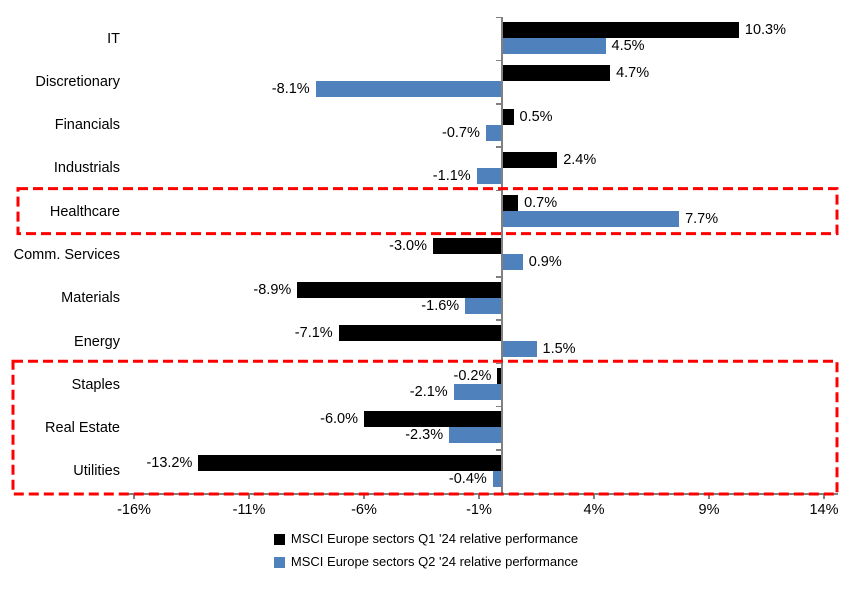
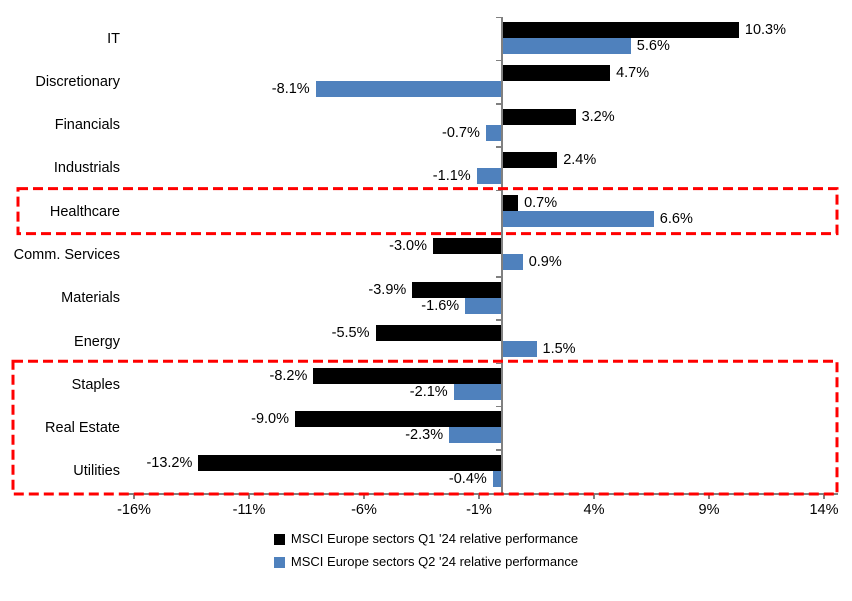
MSCI Europe sectors Q2 '24 relative performance/IT: 4.5% -> 5.6%
MSCI Europe sectors Q1 '24 relative performance/Financials: 0.5% -> 3.2%
MSCI Europe sectors Q2 '24 relative performance/Healthcare: 7.7% -> 6.6%
MSCI Europe sectors Q1 '24 relative performance/Materials: -8.9% -> -3.9%
MSCI Europe sectors Q1 '24 relative performance/Energy: -7.1% -> -5.5%
MSCI Europe sectors Q1 '24 relative performance/Staples: -0.2% -> -8.2%
MSCI Europe sectors Q1 '24 relative performance/Real Estate: -6.0% -> -9.0%
